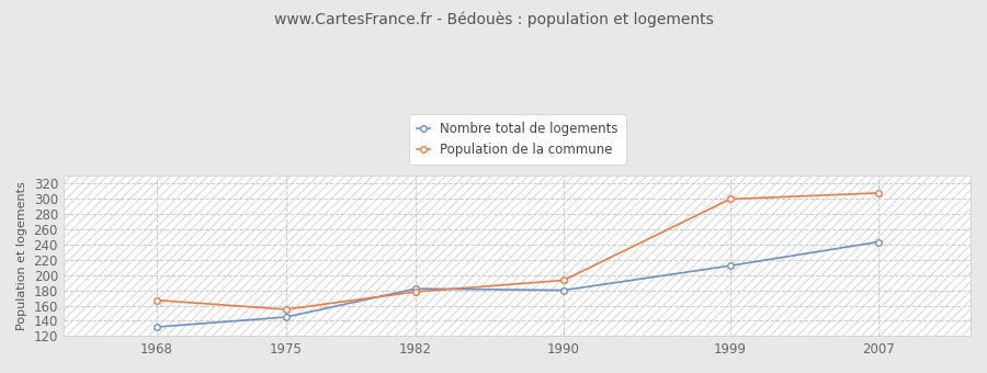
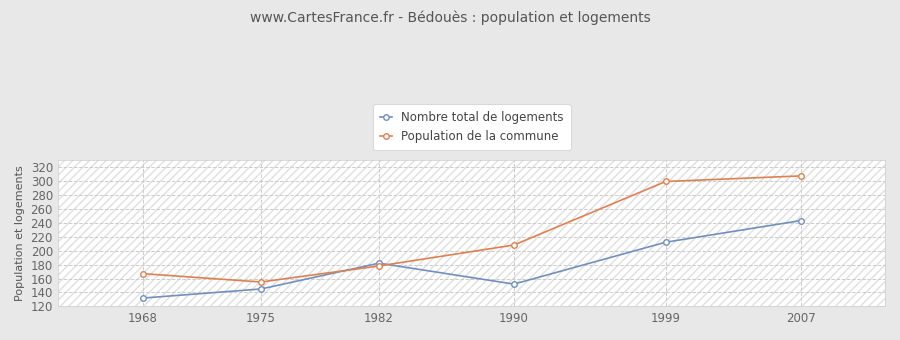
Nombre total de logements/1990: 180 -> 152
Population de la commune/1990: 193 -> 208
